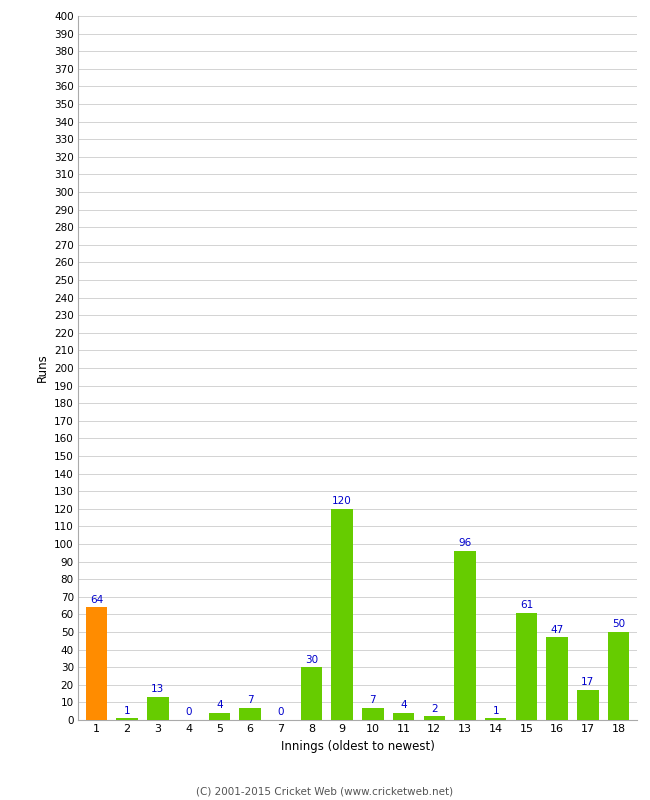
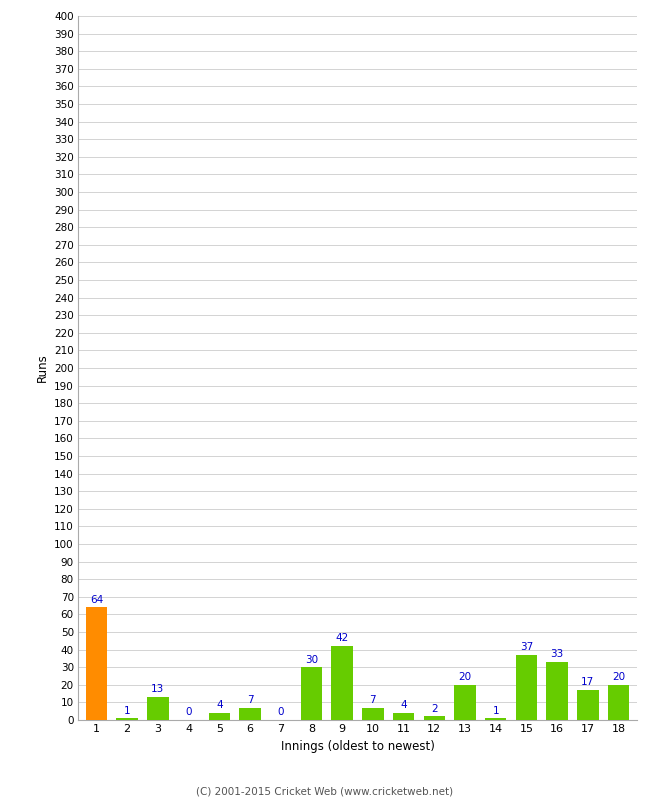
9: 120 -> 42
13: 96 -> 20
15: 61 -> 37
16: 47 -> 33
18: 50 -> 20
